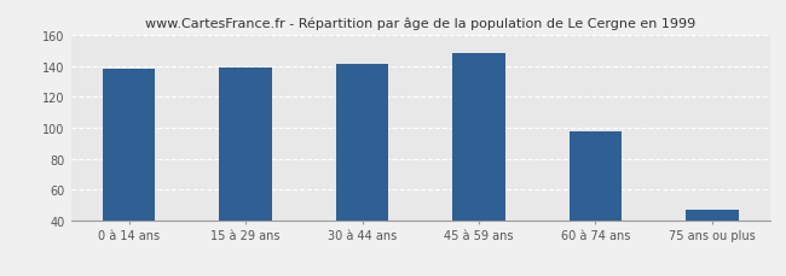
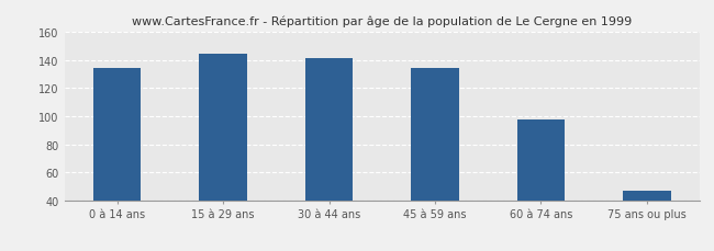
0 à 14 ans: 138 -> 134
15 à 29 ans: 139 -> 144
45 à 59 ans: 148 -> 134
